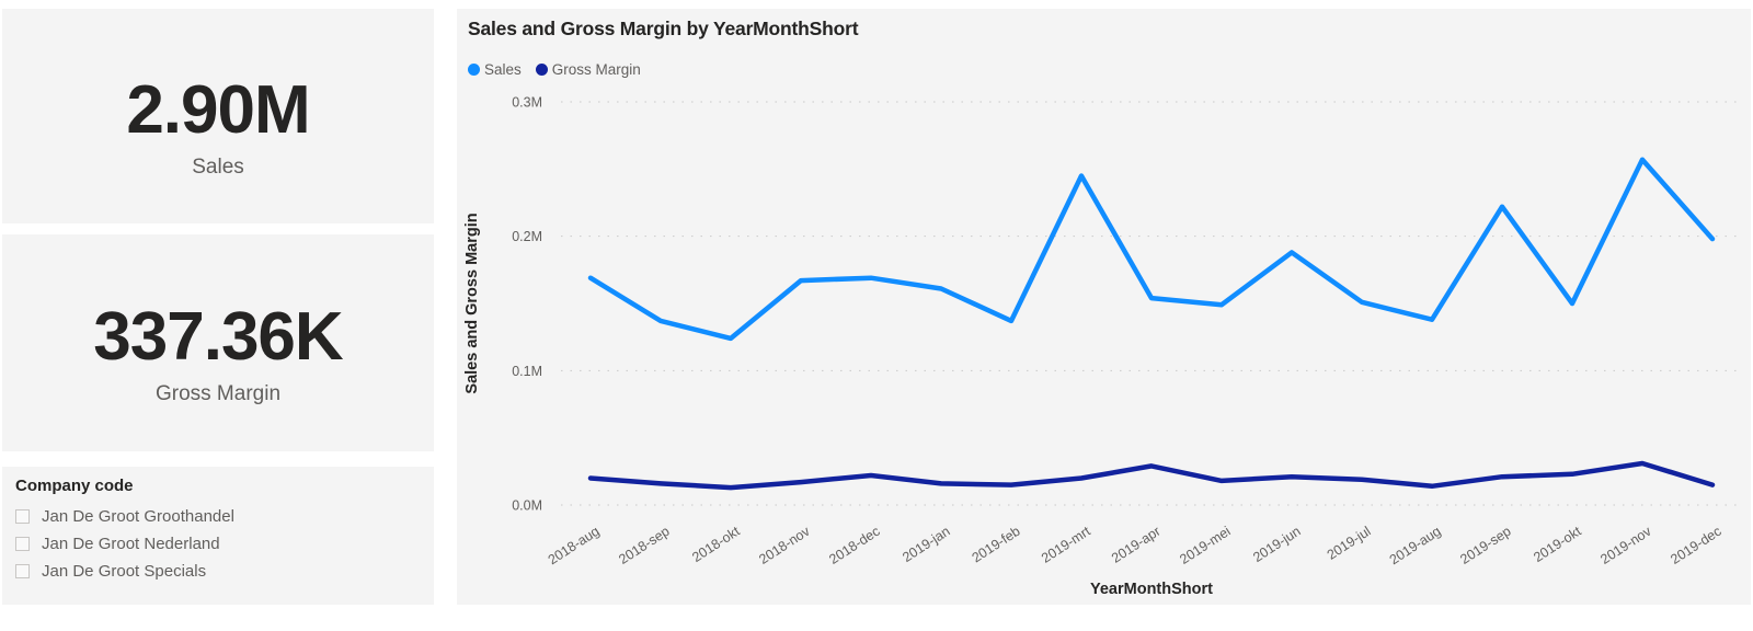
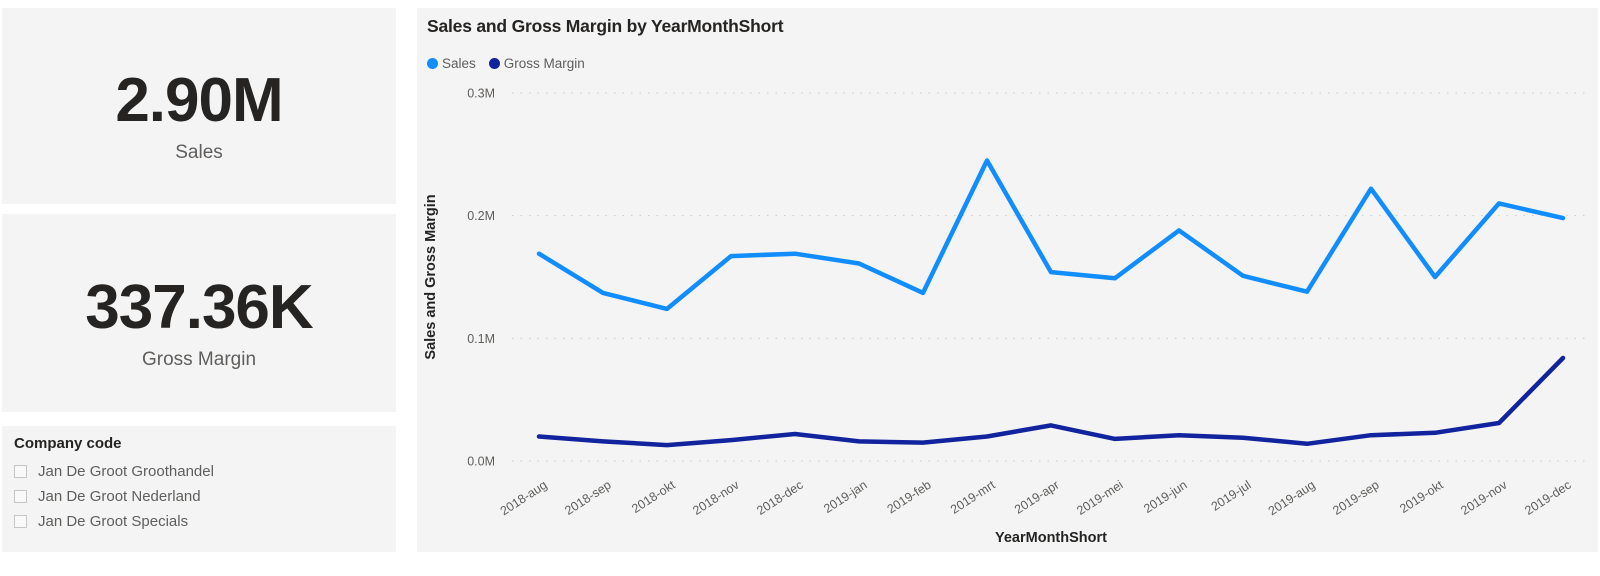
Sales/2019-nov: 0.257M -> 0.210M
Gross Margin/2019-dec: 0.015M -> 0.084M
